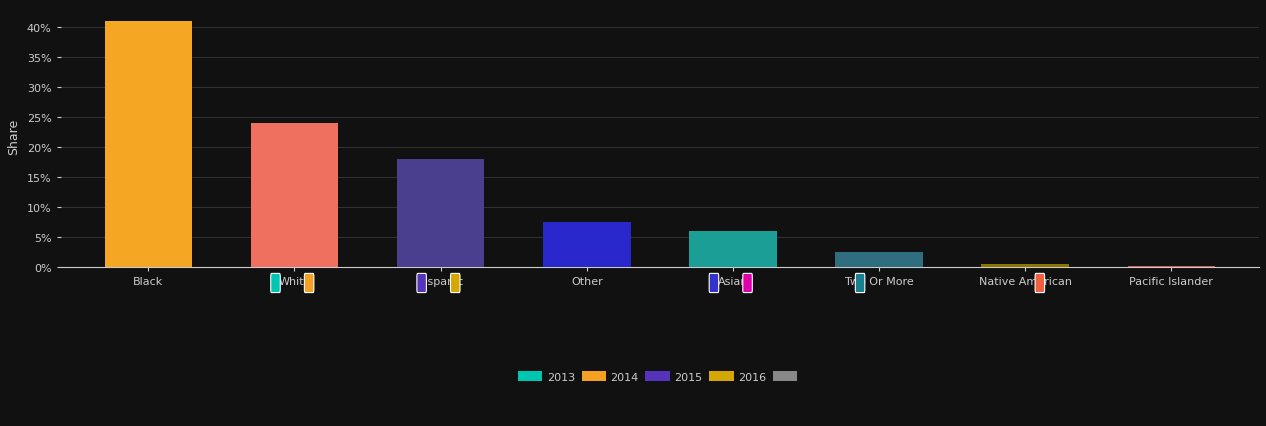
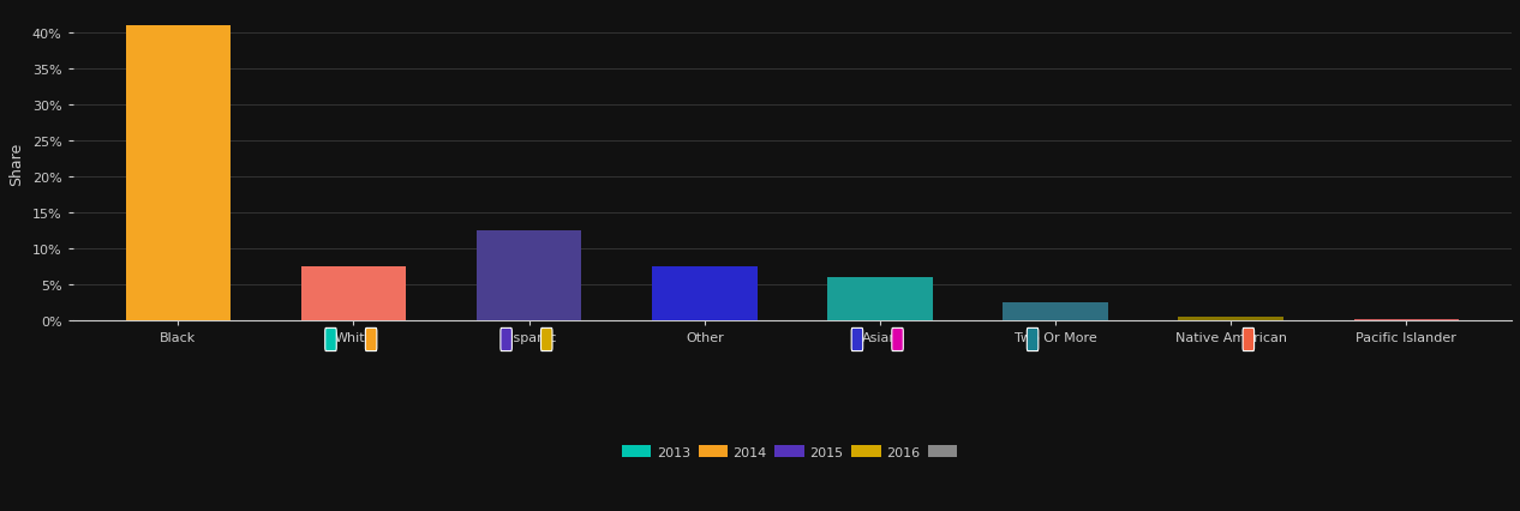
White: 24.0% -> 7.4%
Hispanic: 18.0% -> 12.4%
